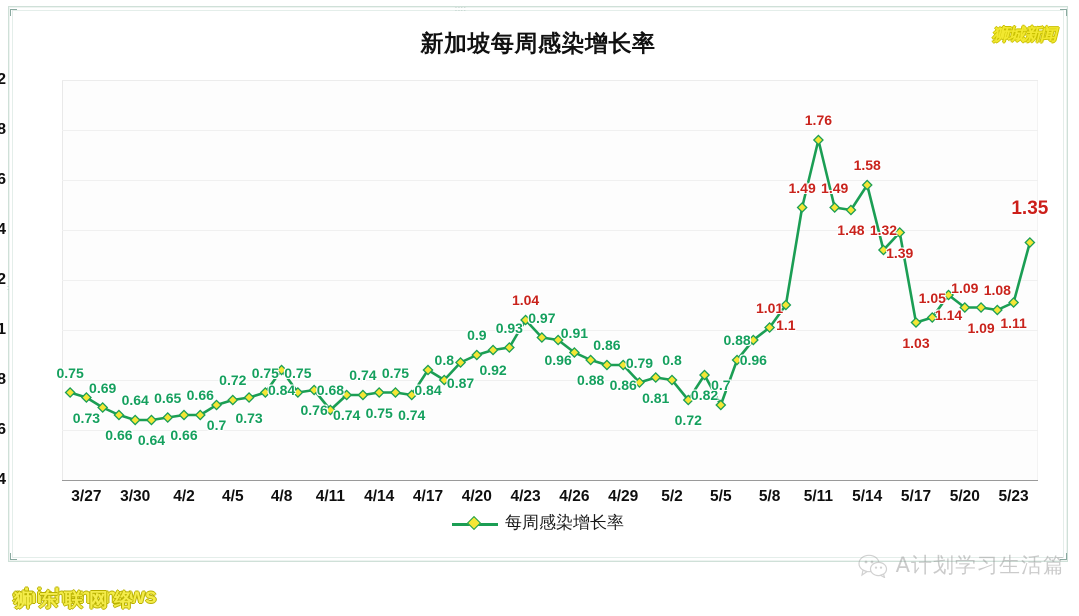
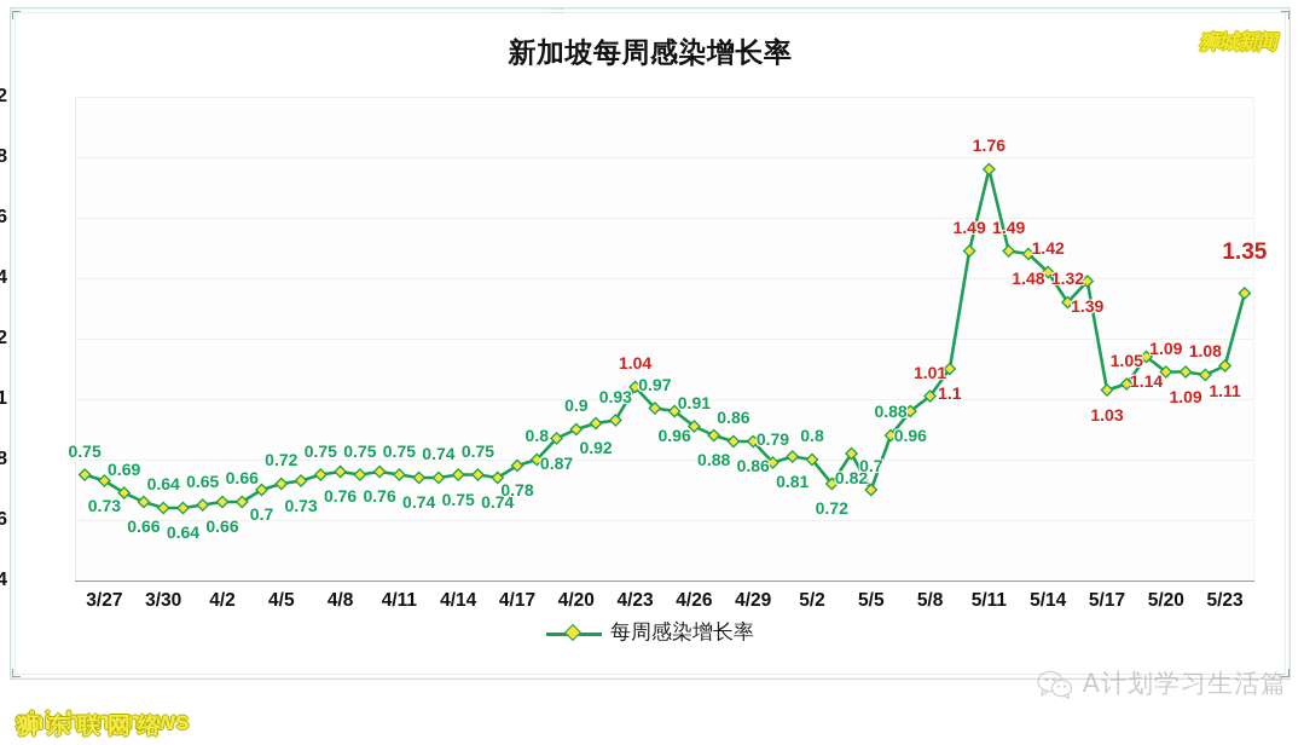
4/8: 0.84 -> 0.76
4/11: 0.68 -> 0.75
4/17: 0.84 -> 0.78
5/14: 1.58 -> 1.42
